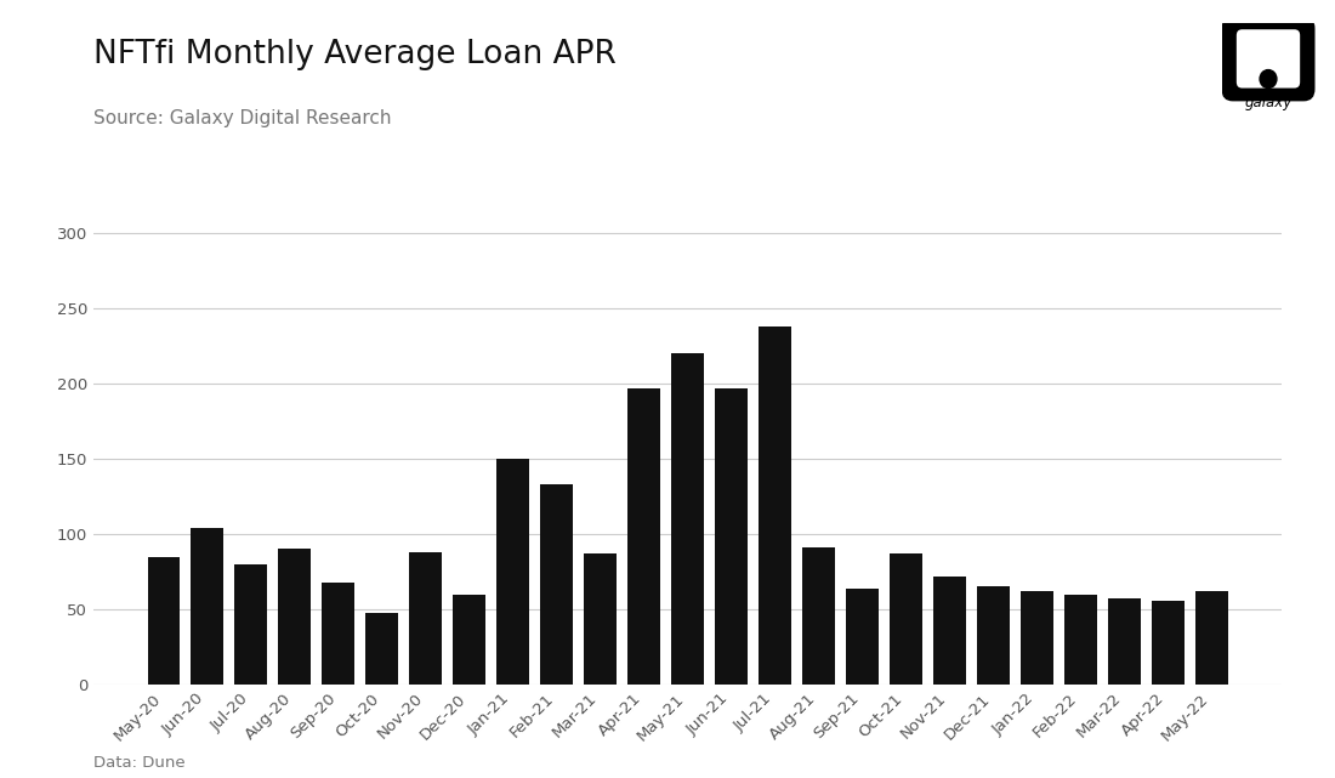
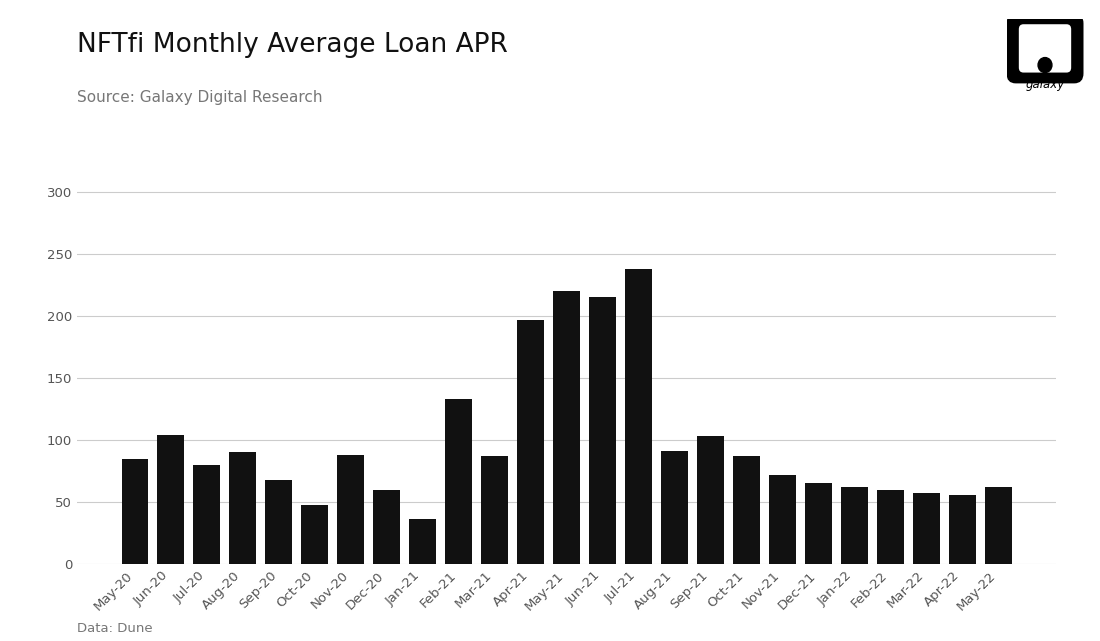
Jan-21: 150 -> 36
Jun-21: 197 -> 215
Sep-21: 64 -> 103
